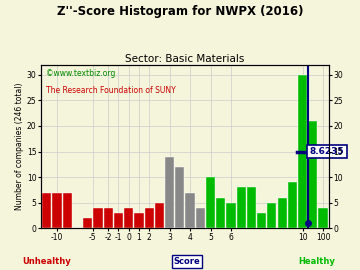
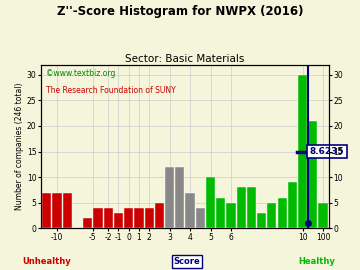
1: 3 -> 4
3: 14 -> 12
100: 4 -> 5
